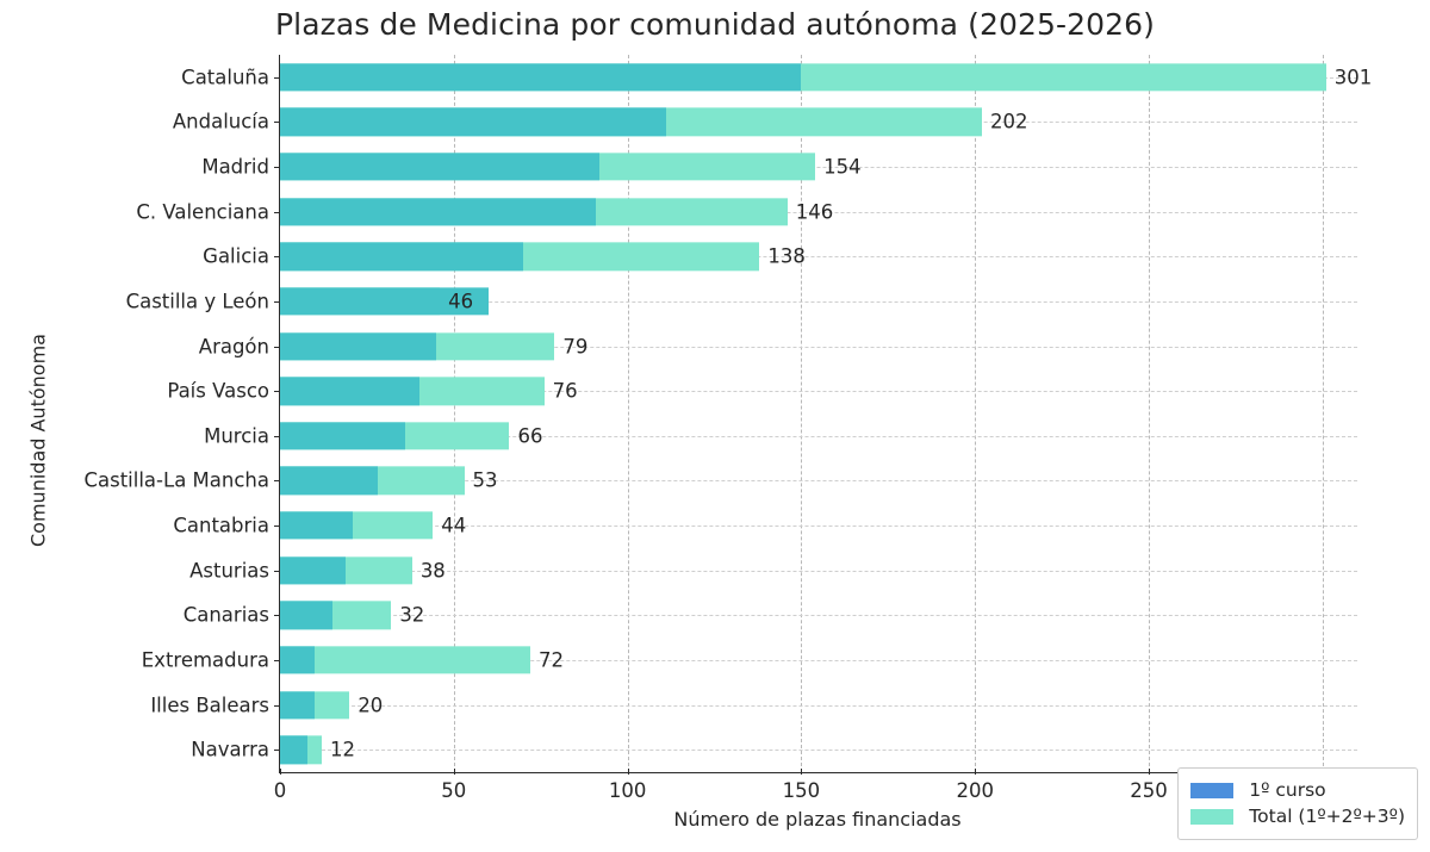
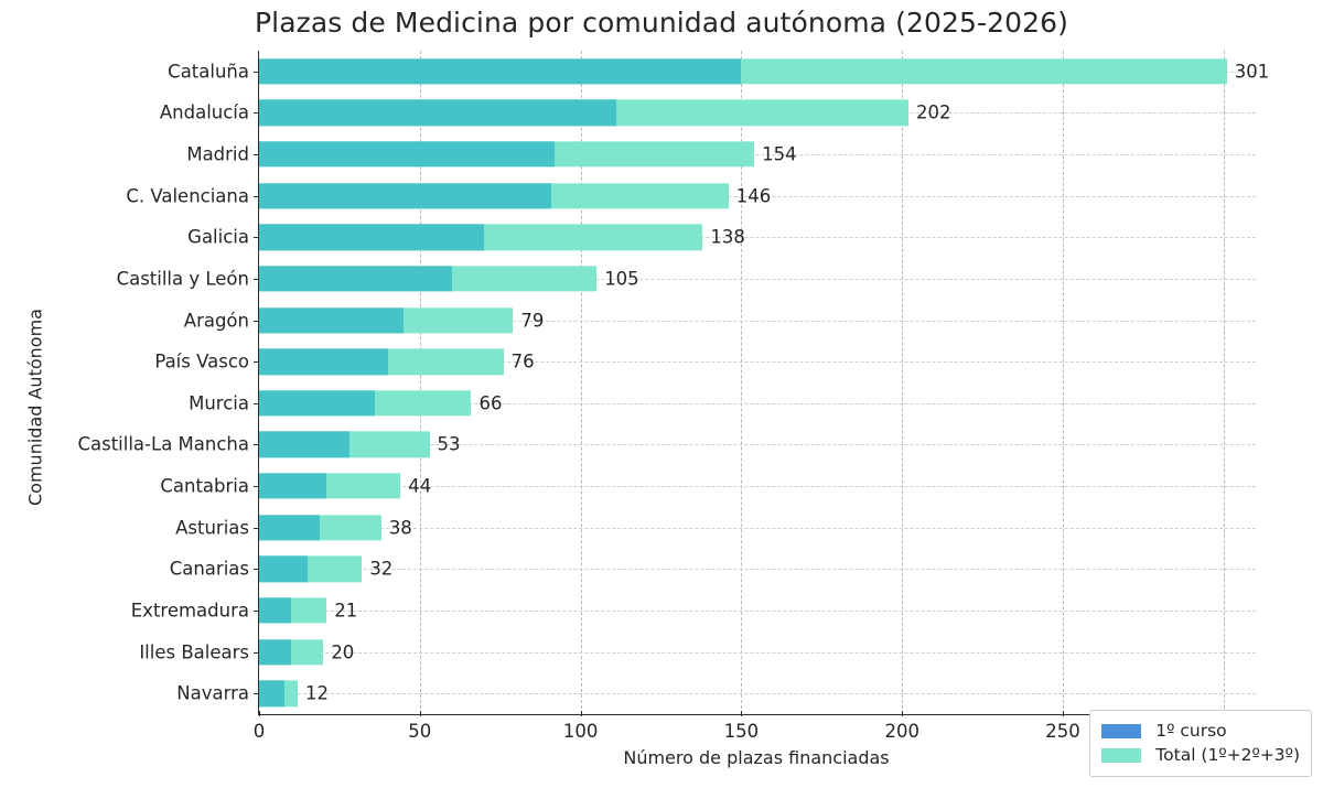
Total (1º+2º+3º)/Castilla y León: 46 -> 105
Total (1º+2º+3º)/Extremadura: 72 -> 21
